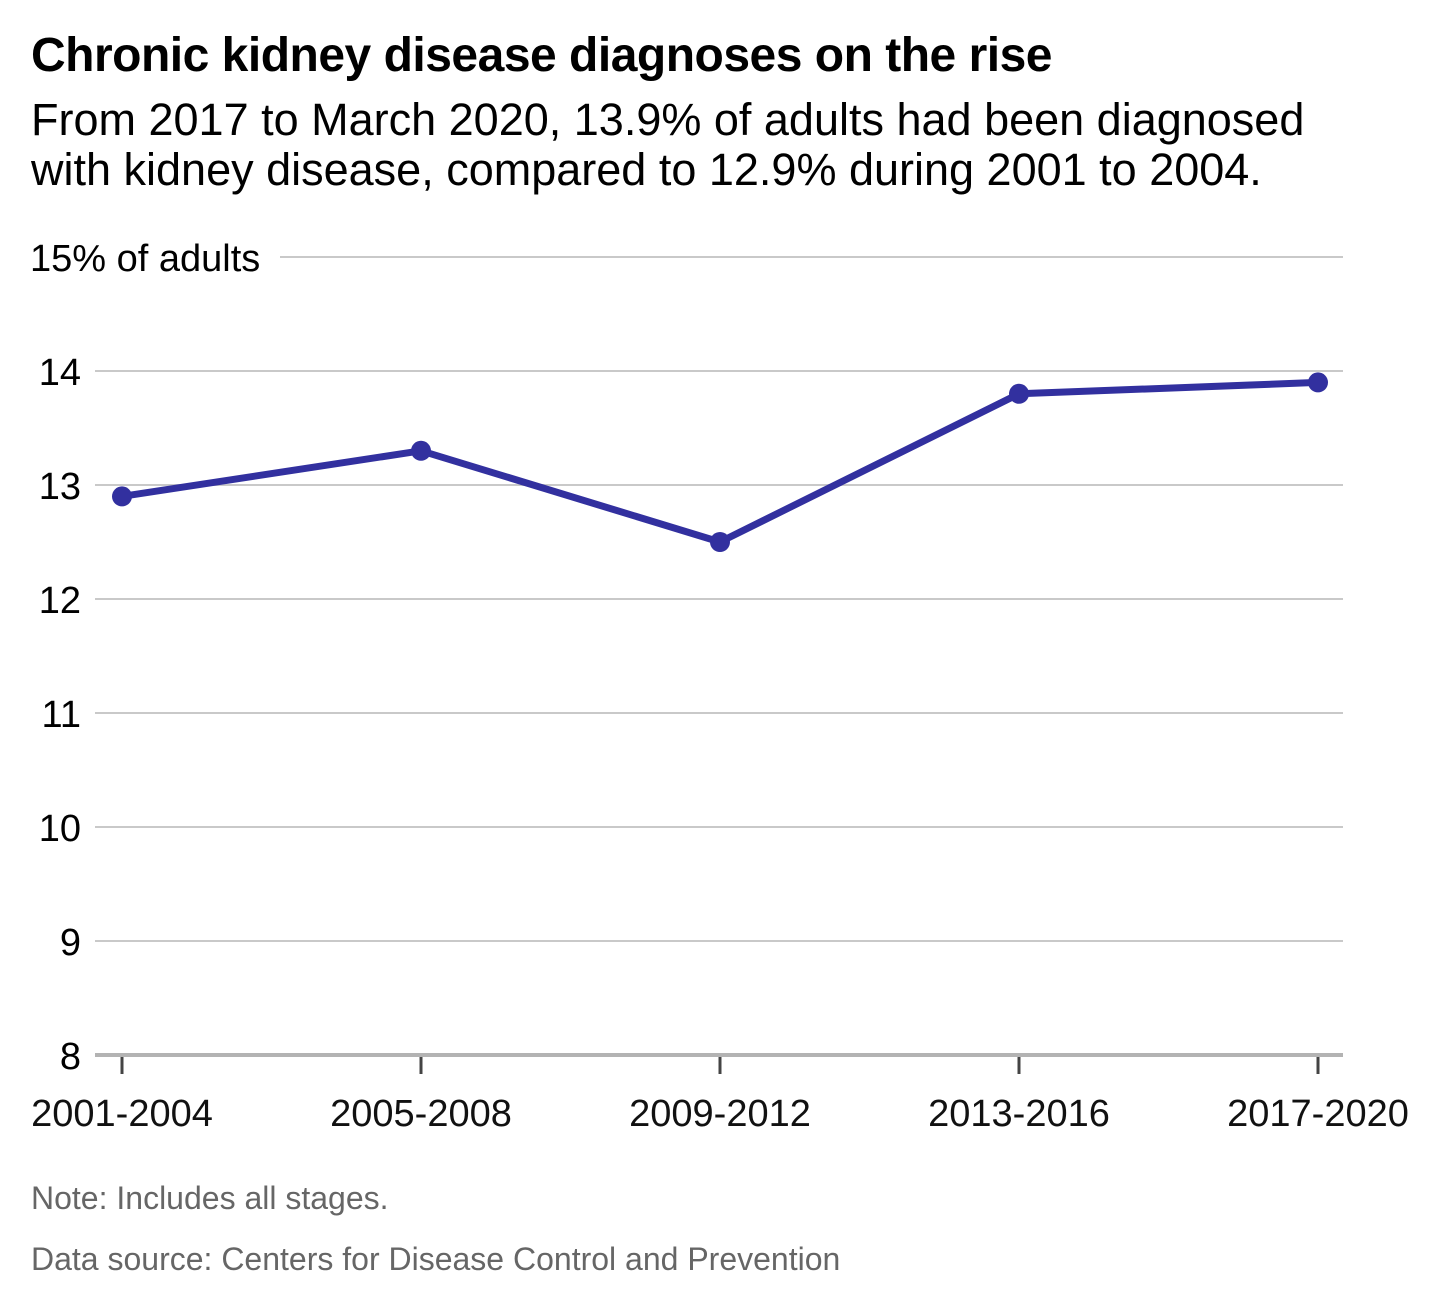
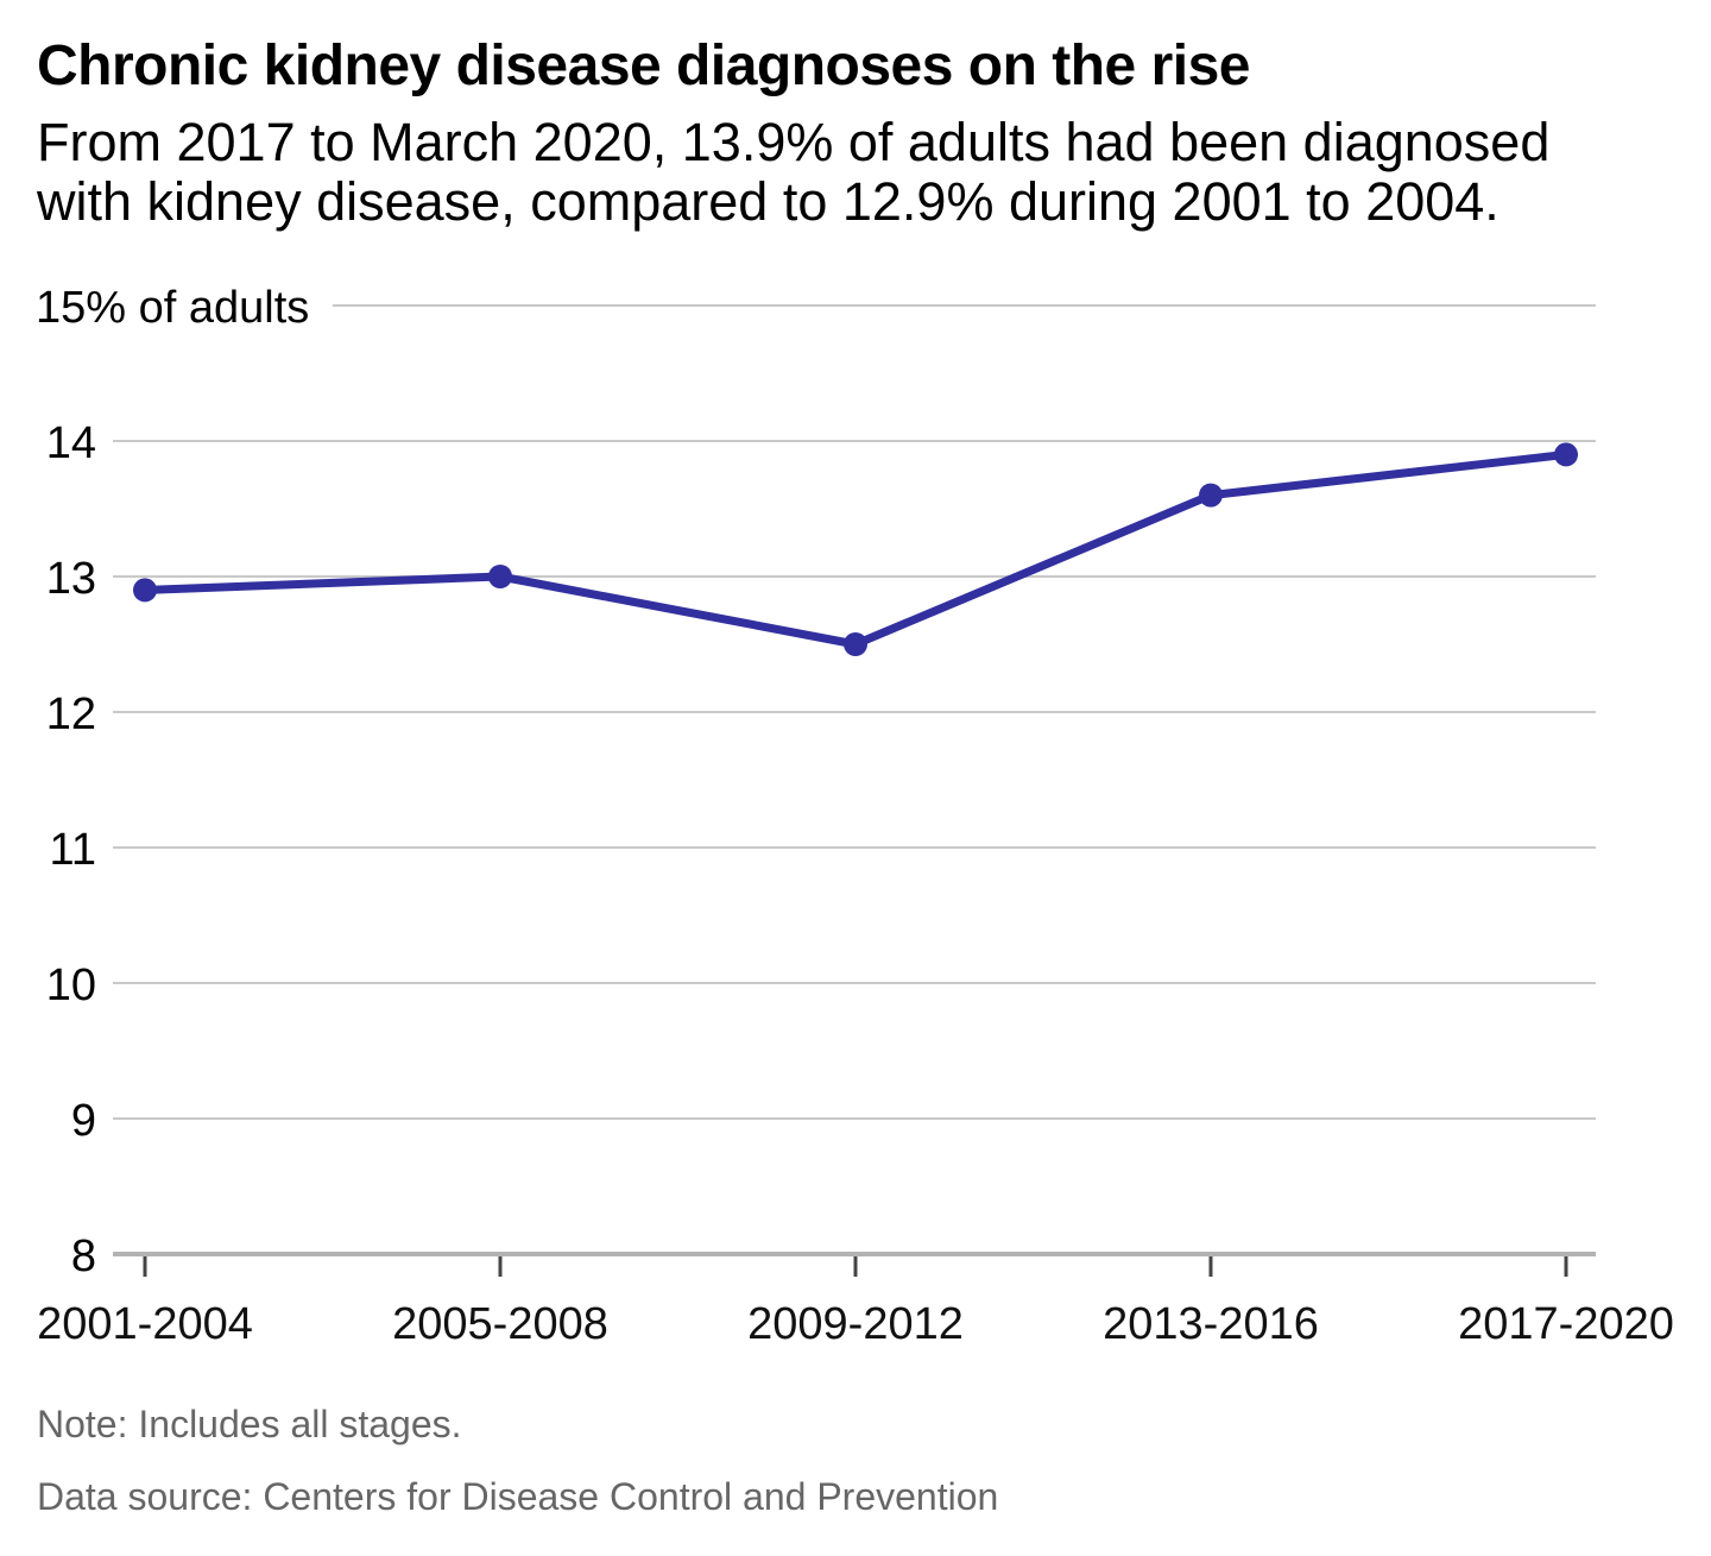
2005-2008: 13.3 -> 13.0
2013-2016: 13.8 -> 13.6
